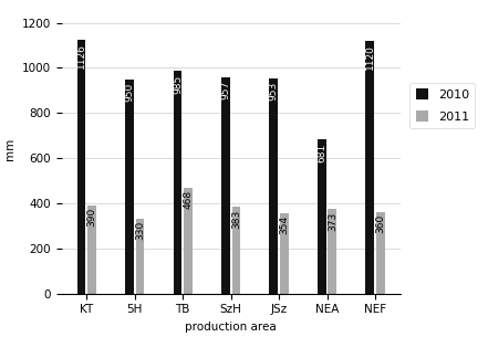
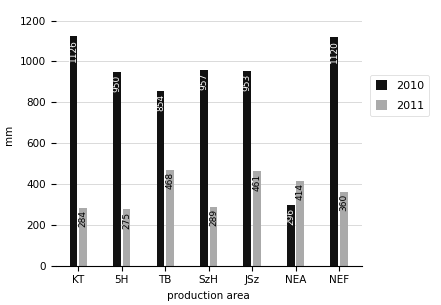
2011/KT: 390 -> 284
2011/5H: 330 -> 275
2010/TB: 985 -> 854
2011/SzH: 383 -> 289
2011/JSz: 354 -> 461
2010/NEA: 681 -> 296
2011/NEA: 373 -> 414
